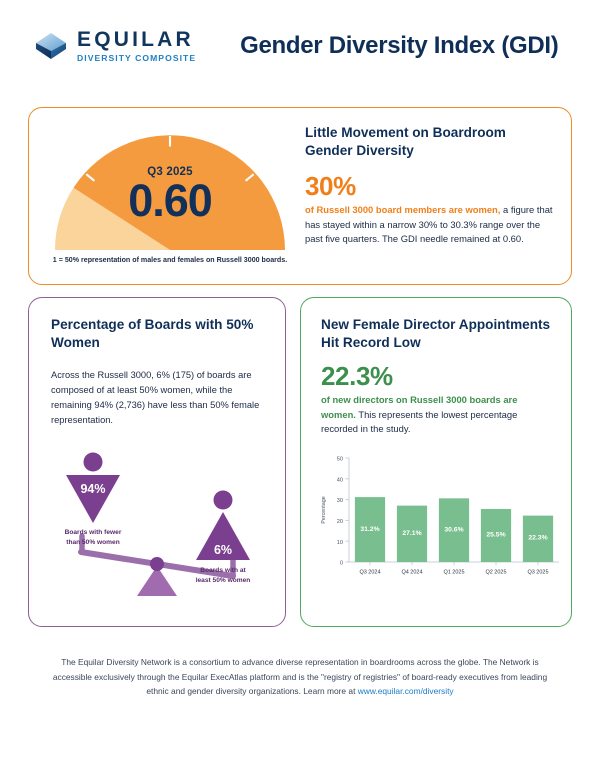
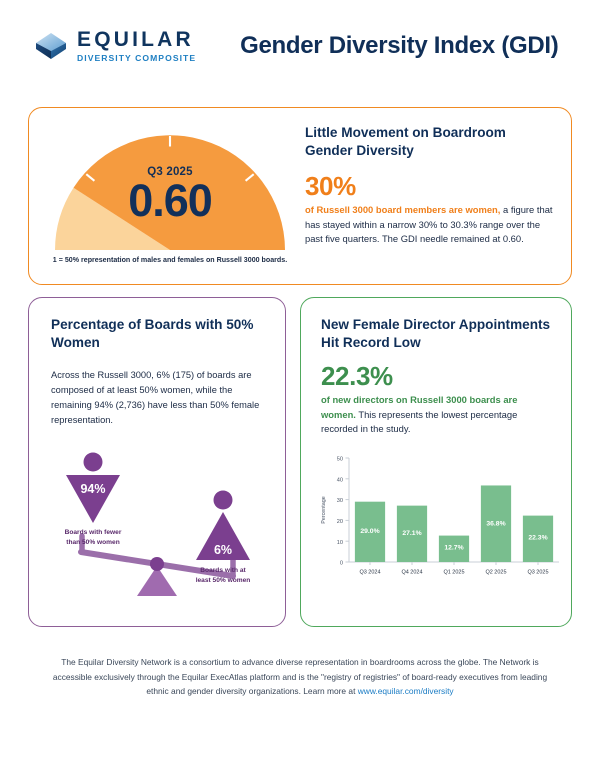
Q3 2024: 31.2% -> 29.0%
Q1 2025: 30.6% -> 12.7%
Q2 2025: 25.5% -> 36.8%
